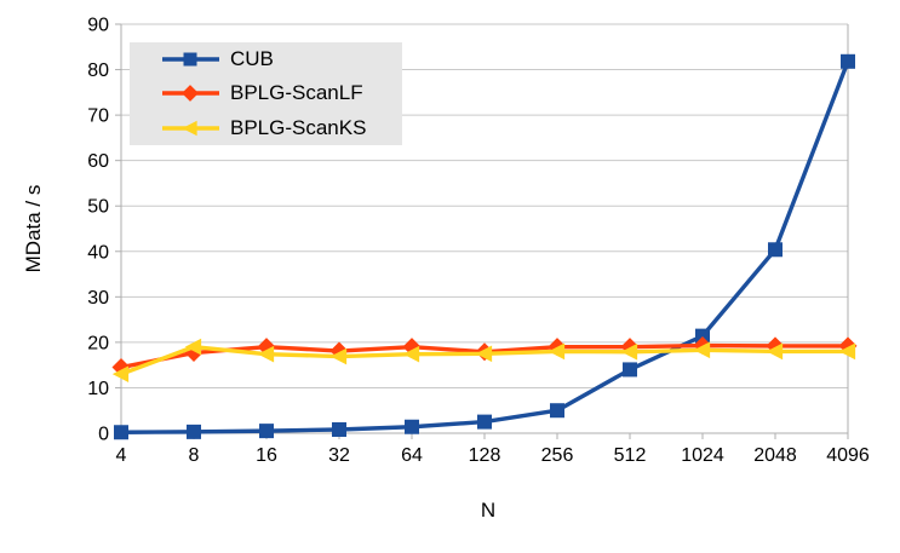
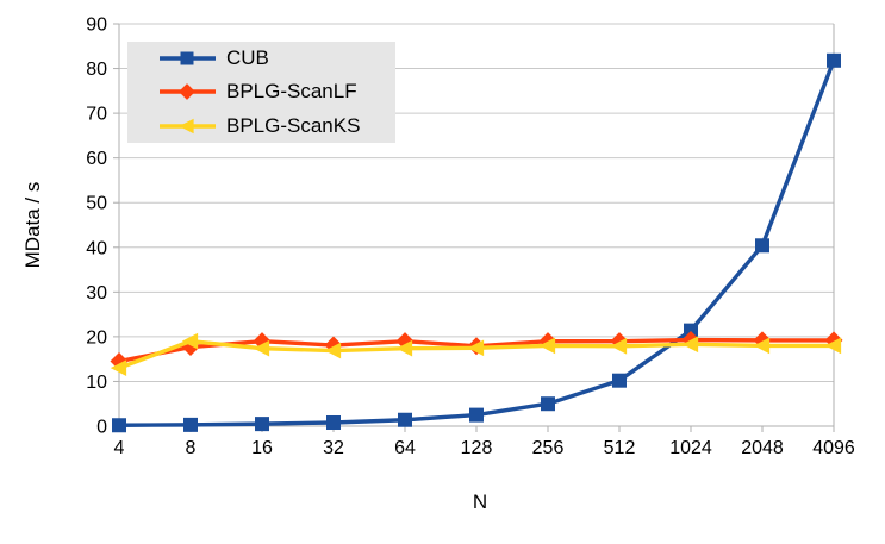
CUB/512: 14 -> 10
